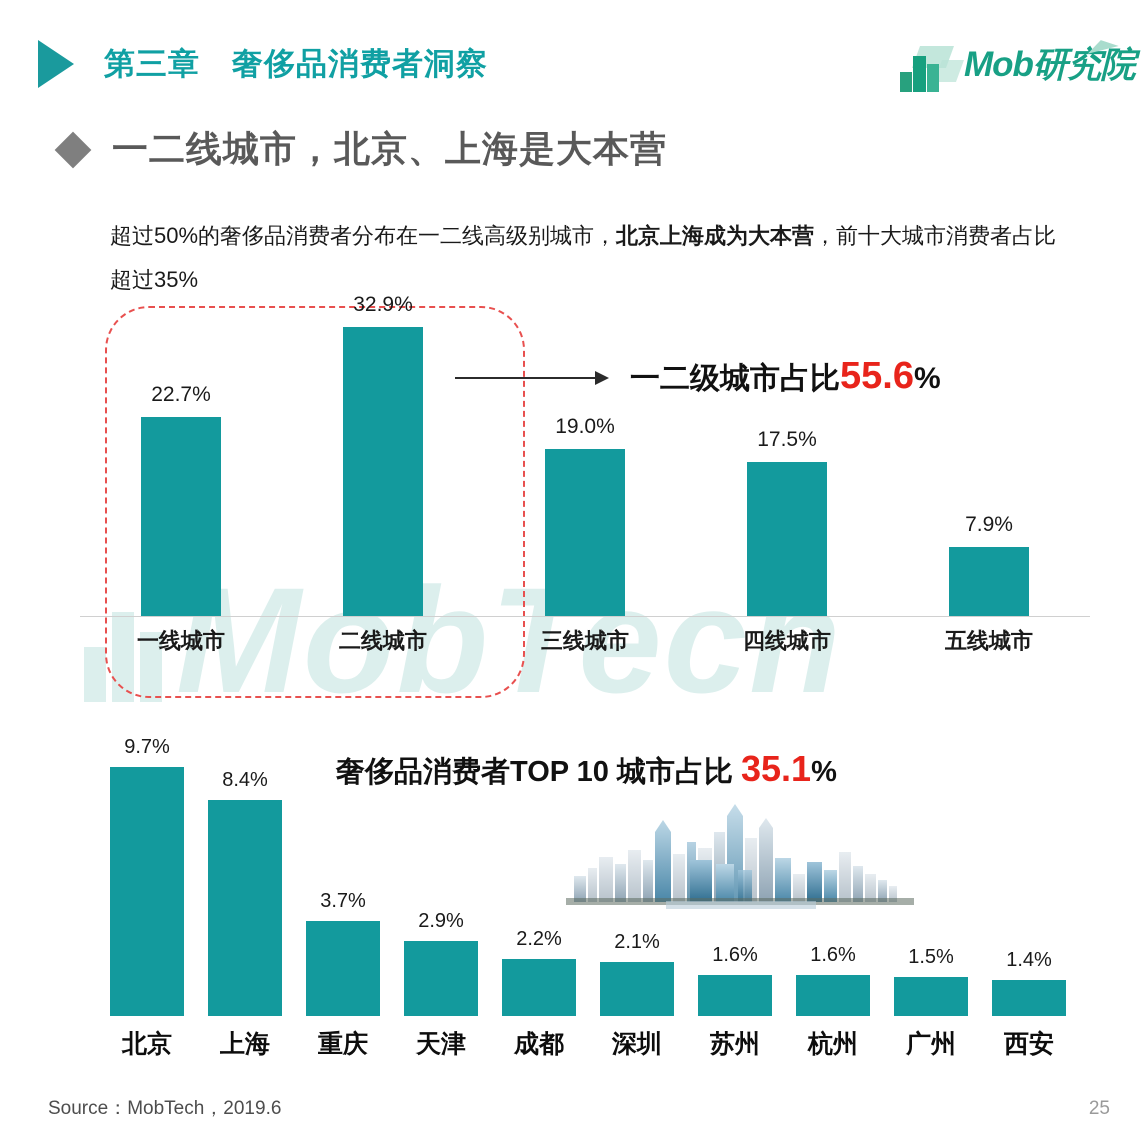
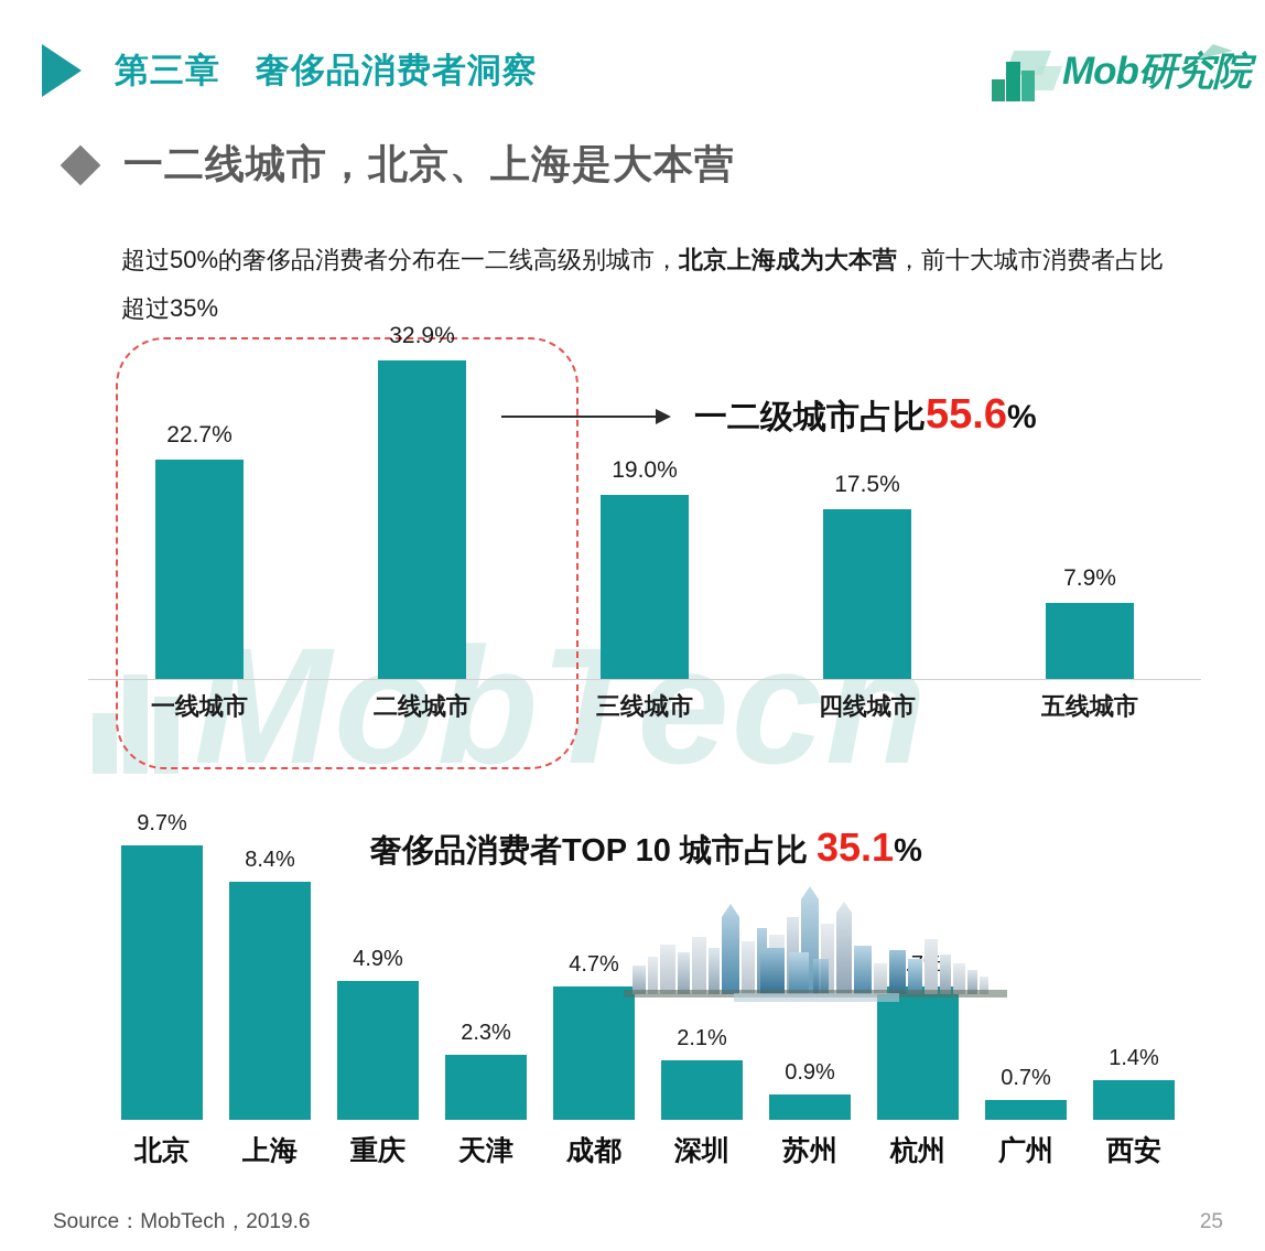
奢侈品消费者TOP 10 城市占比 35.1%/重庆: 3.7% -> 4.9%
奢侈品消费者TOP 10 城市占比 35.1%/天津: 2.9% -> 2.3%
奢侈品消费者TOP 10 城市占比 35.1%/成都: 2.2% -> 4.7%
奢侈品消费者TOP 10 城市占比 35.1%/苏州: 1.6% -> 0.9%
奢侈品消费者TOP 10 城市占比 35.1%/杭州: 1.6% -> 4.7%
奢侈品消费者TOP 10 城市占比 35.1%/广州: 1.5% -> 0.7%
